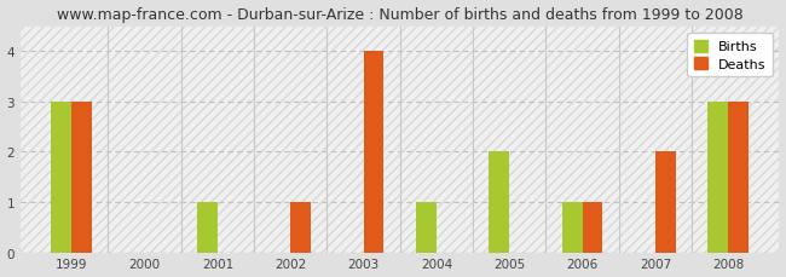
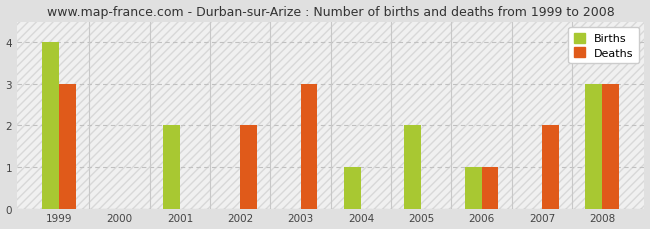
Births/1999: 3 -> 4
Births/2001: 1 -> 2
Deaths/2002: 1 -> 2
Deaths/2003: 4 -> 3
